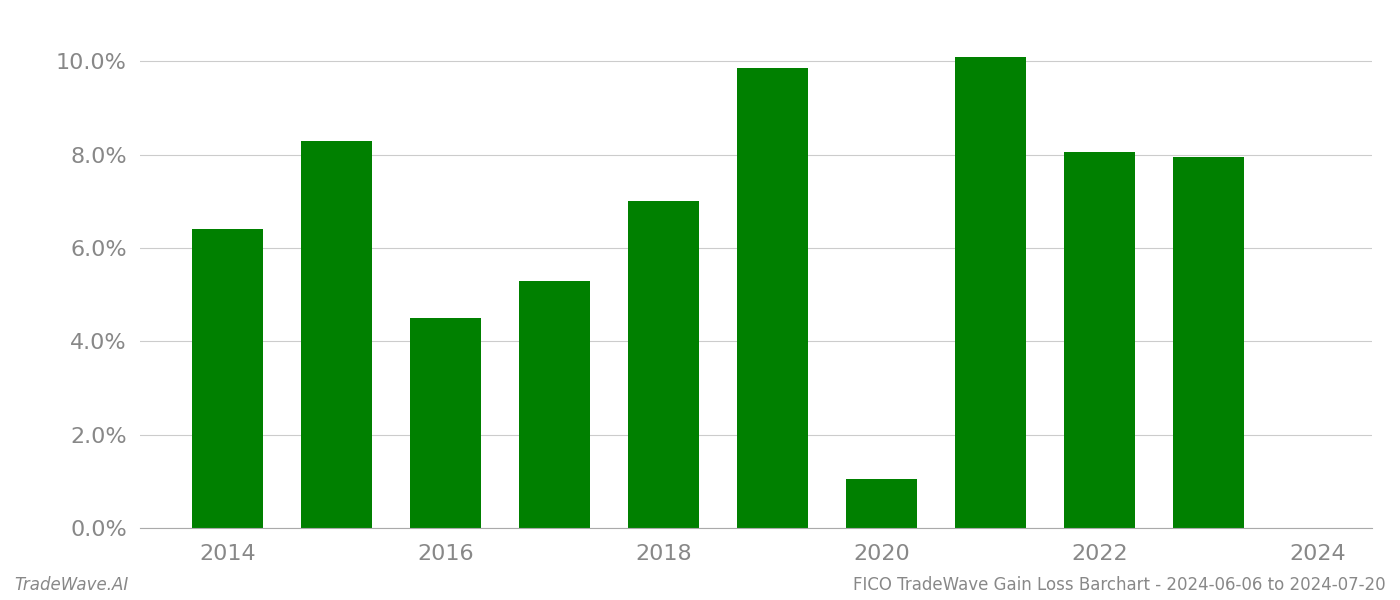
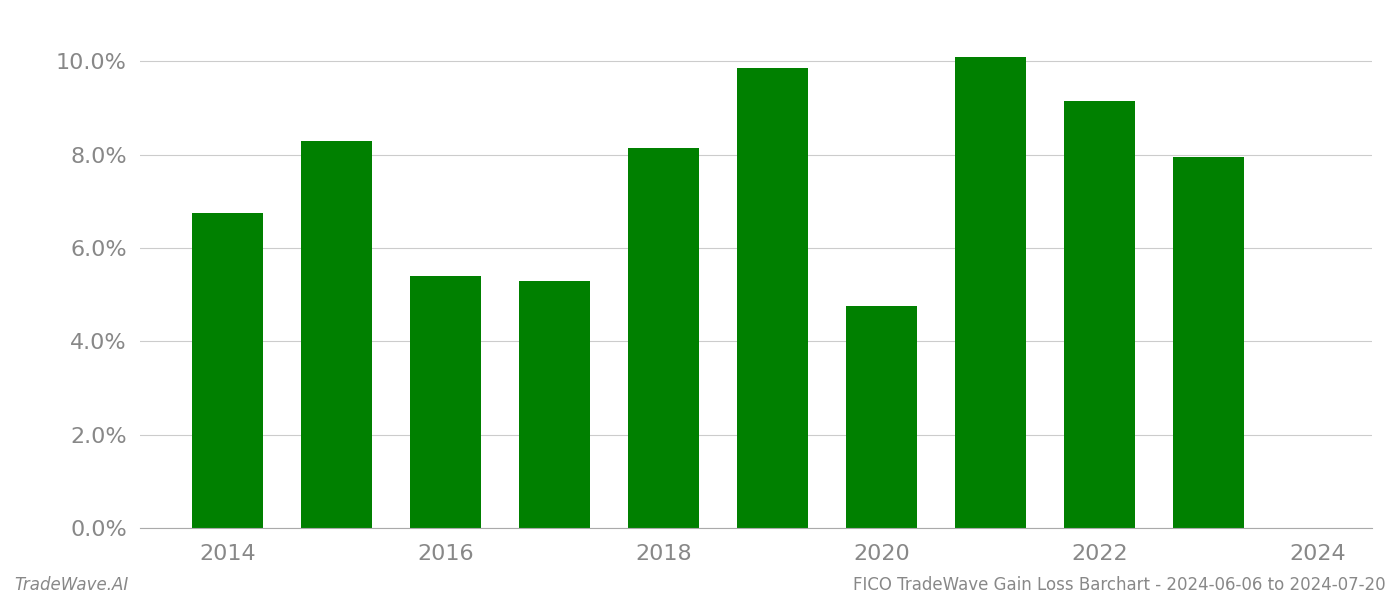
2014: 6.40% -> 6.75%
2016: 4.50% -> 5.40%
2018: 7.00% -> 8.15%
2020: 1.05% -> 4.75%
2022: 8.05% -> 9.15%
